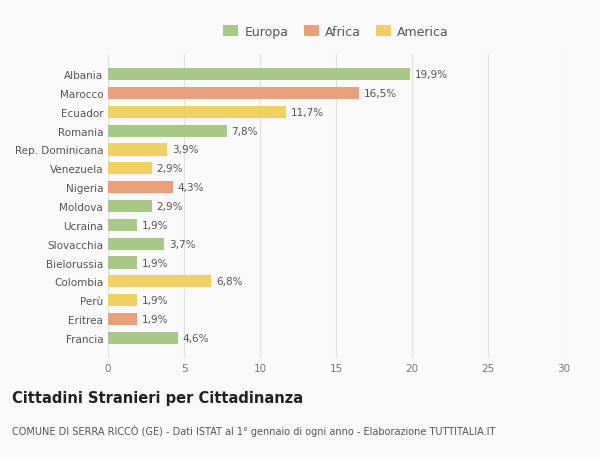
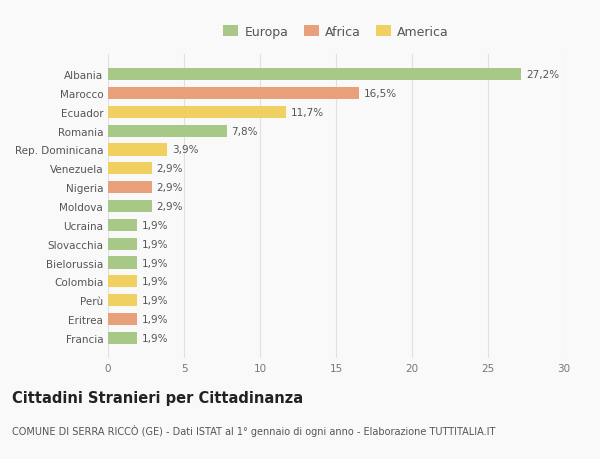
Albania: 19,9% -> 27,2%
Nigeria: 4,3% -> 2,9%
Slovacchia: 3,7% -> 1,9%
Colombia: 6,8% -> 1,9%
Francia: 4,6% -> 1,9%
